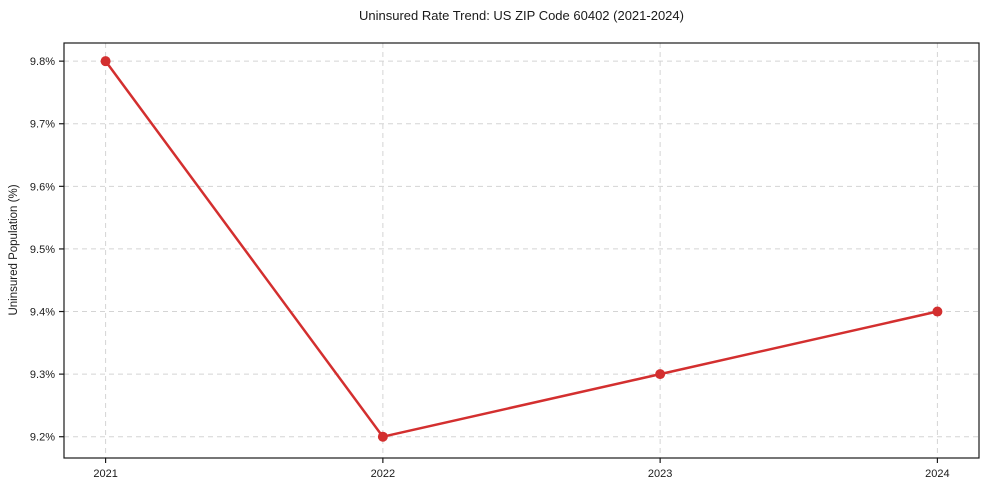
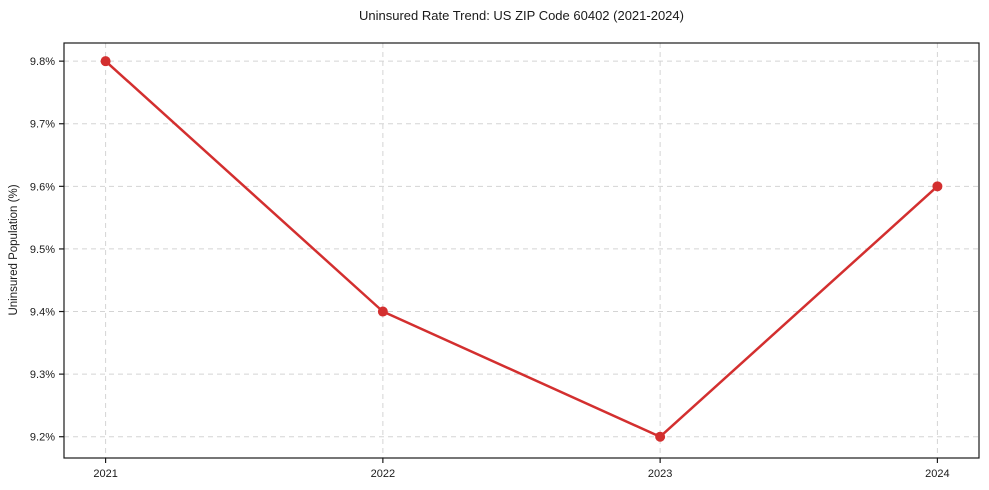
2022: 9.2% -> 9.4%
2023: 9.3% -> 9.2%
2024: 9.4% -> 9.6%
